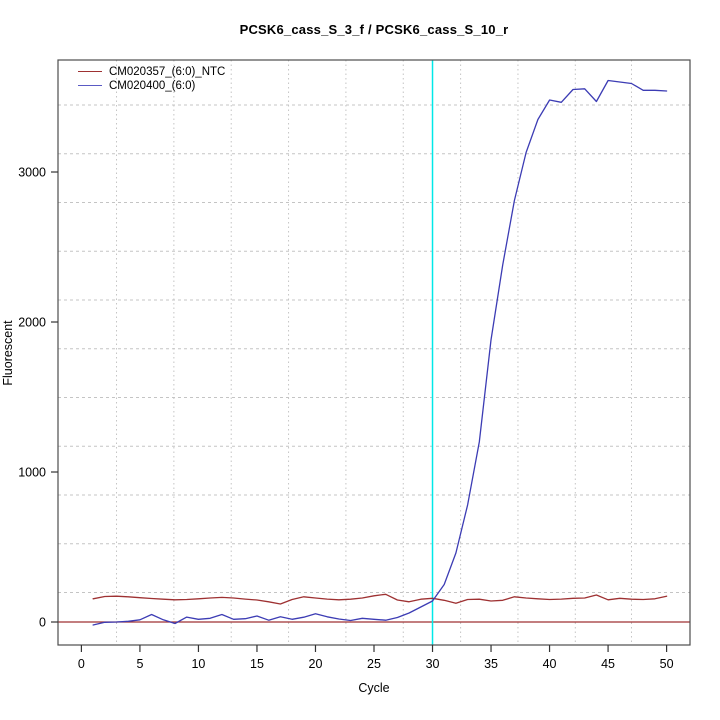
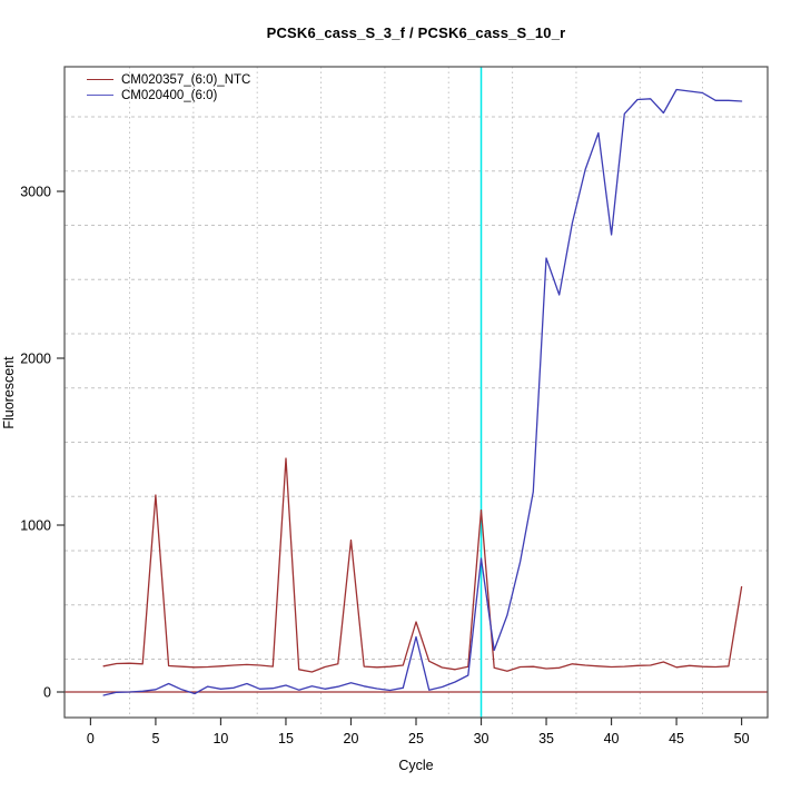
CM020357_(6:0)_NTC/5: 160 -> 1180
CM020357_(6:0)_NTC/15: 150 -> 1400
CM020357_(6:0)_NTC/20: 160 -> 910
CM020357_(6:0)_NTC/25: 180 -> 420
CM020400_(6:0)/25: 20 -> 330
CM020357_(6:0)_NTC/30: 160 -> 1090
CM020400_(6:0)/30: 140 -> 800
CM020400_(6:0)/35: 1880 -> 2600
CM020400_(6:0)/40: 3480 -> 2740
CM020357_(6:0)_NTC/50: 170 -> 630
